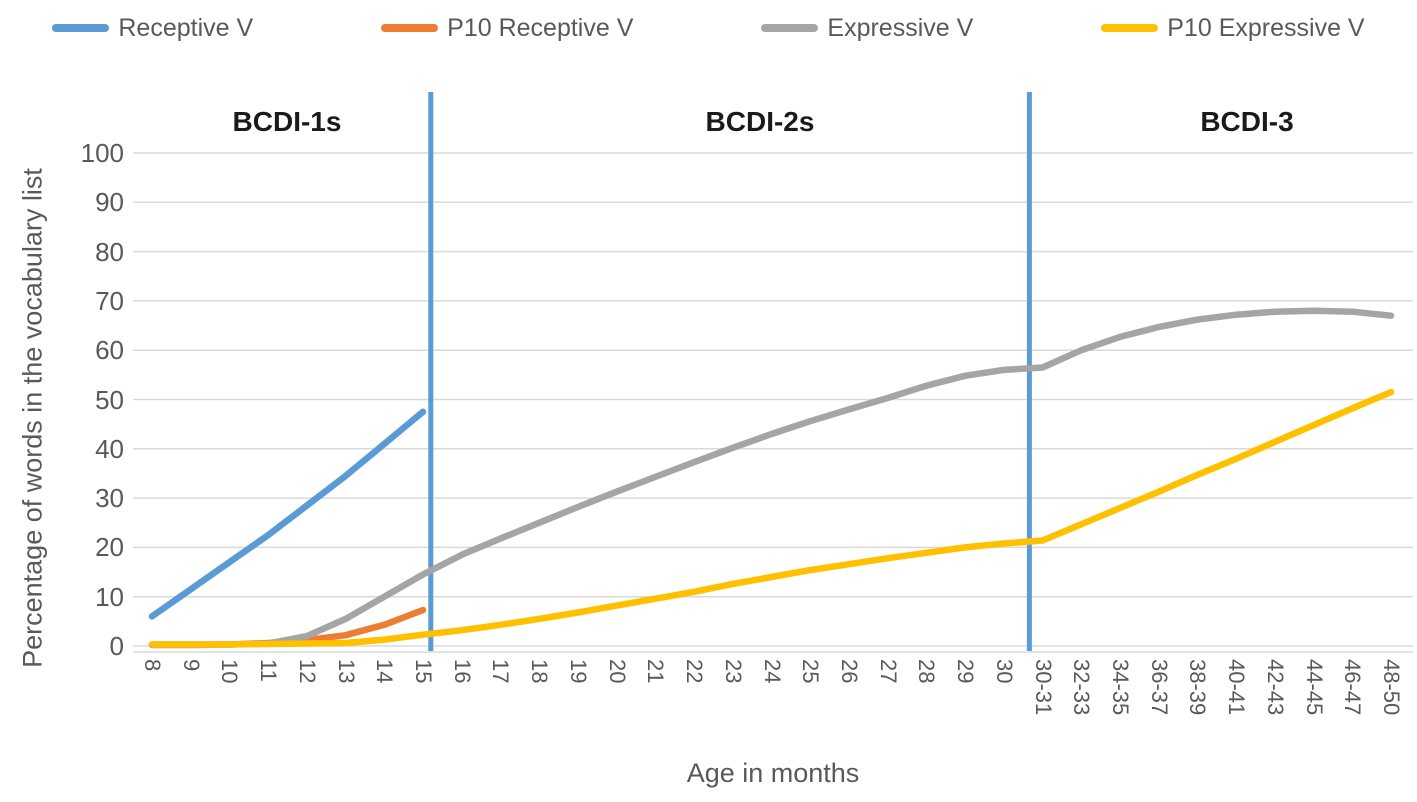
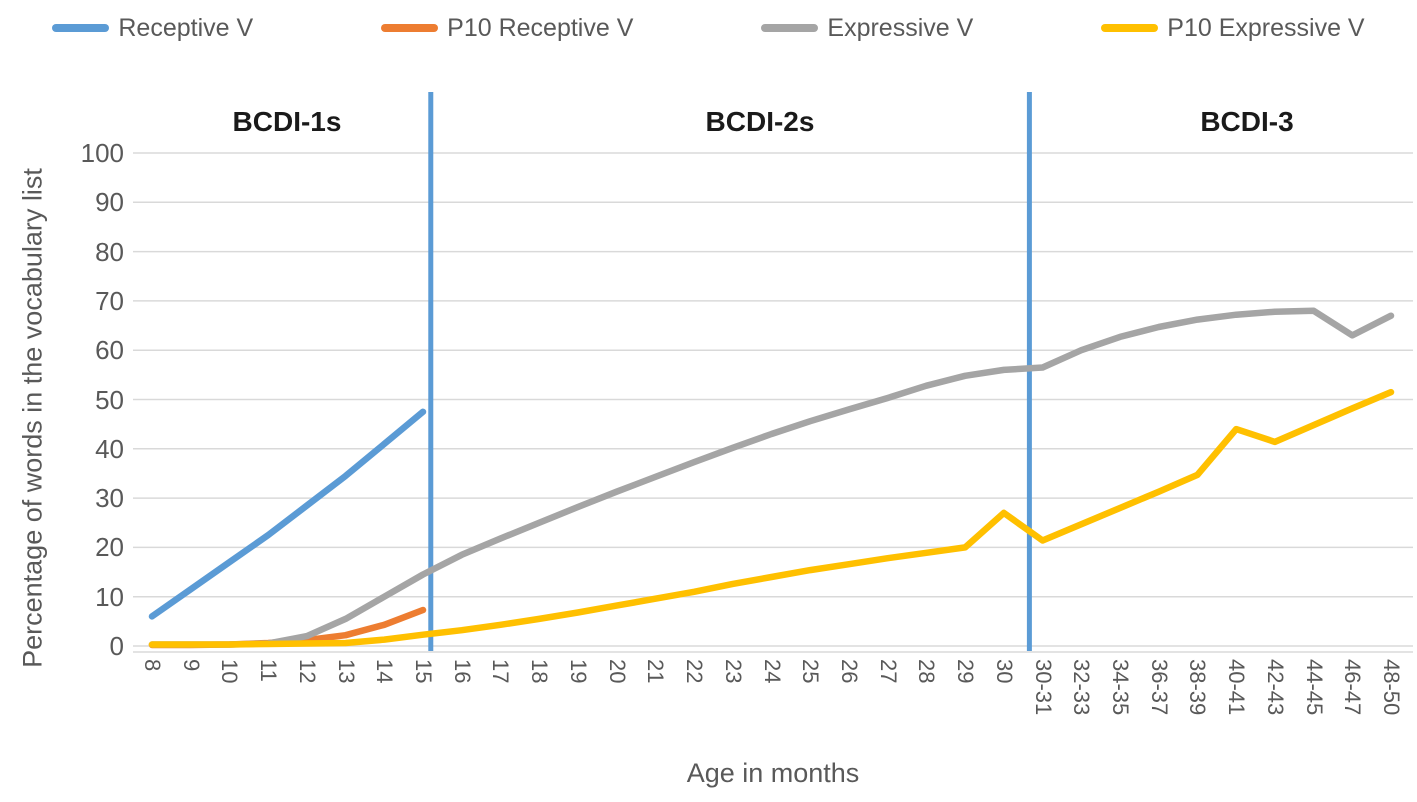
P10 Expressive V/30: 21 -> 27
P10 Expressive V/40-41: 38 -> 44
Expressive V/46-47: 68 -> 63
